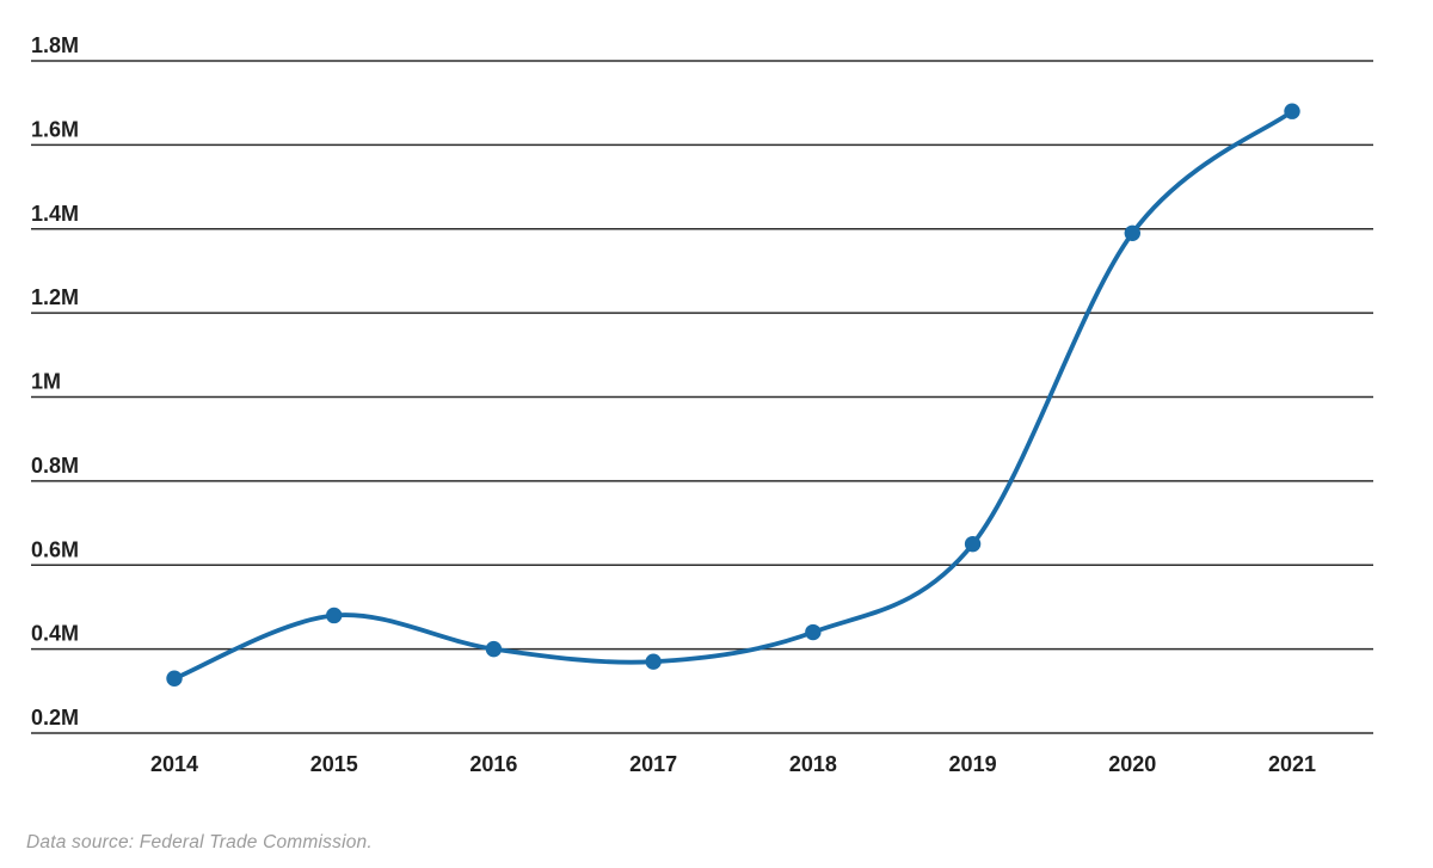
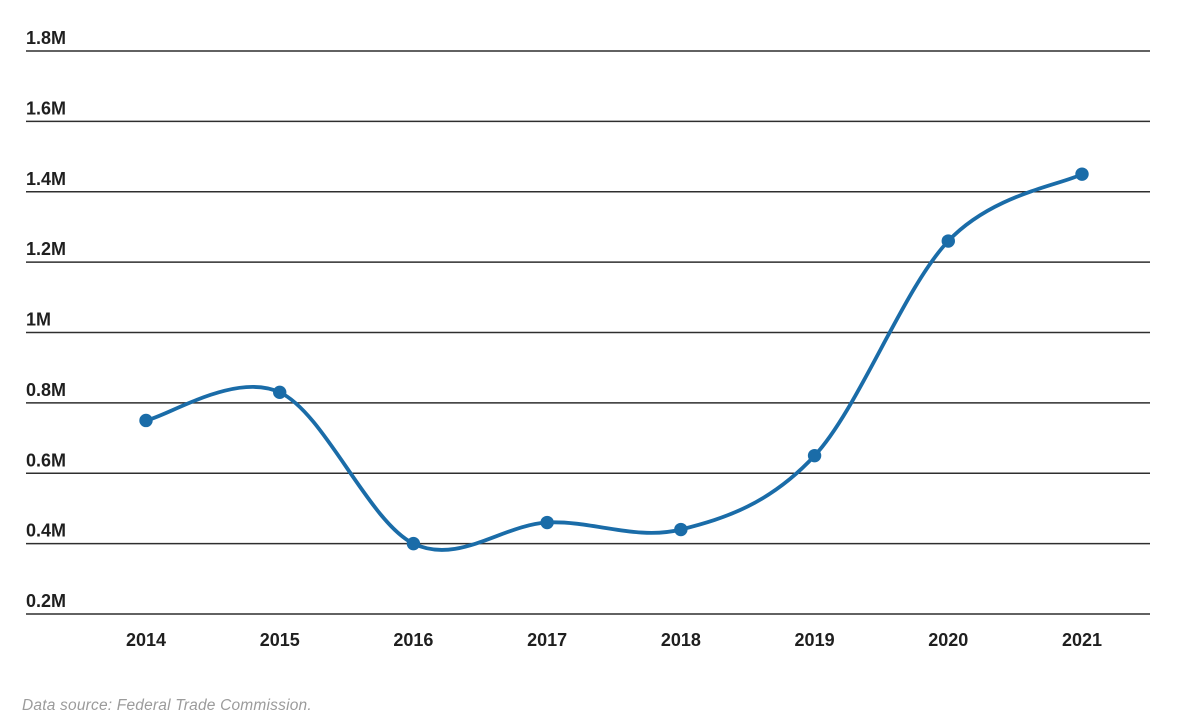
2014: 0.33M -> 0.75M
2015: 0.48M -> 0.83M
2017: 0.37M -> 0.46M
2020: 1.39M -> 1.26M
2021: 1.68M -> 1.45M
